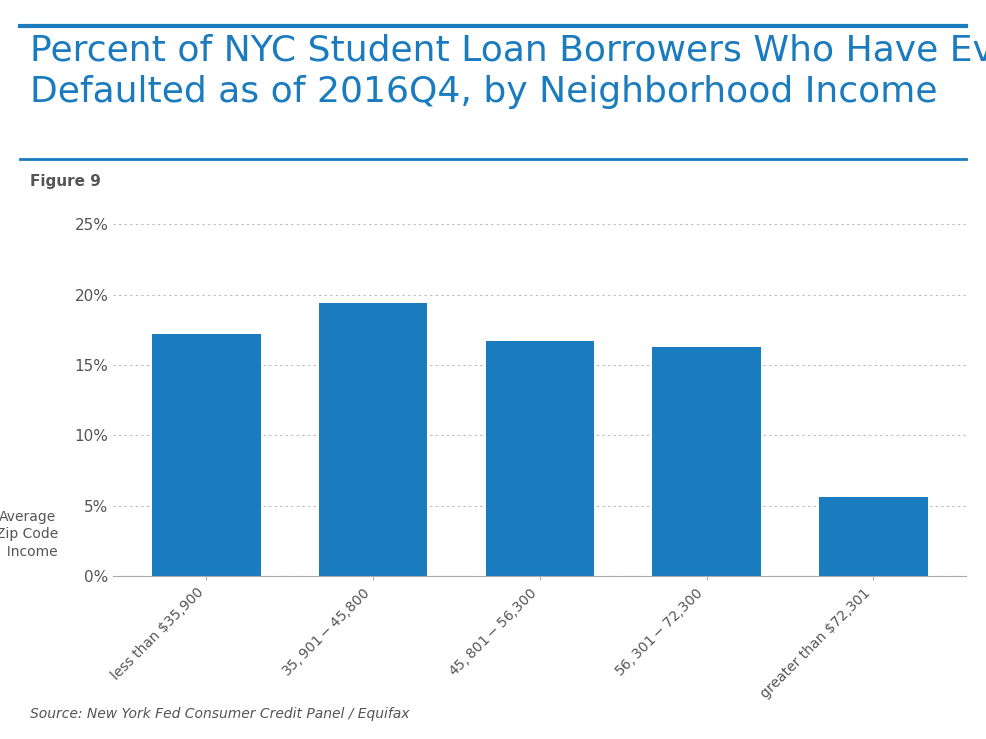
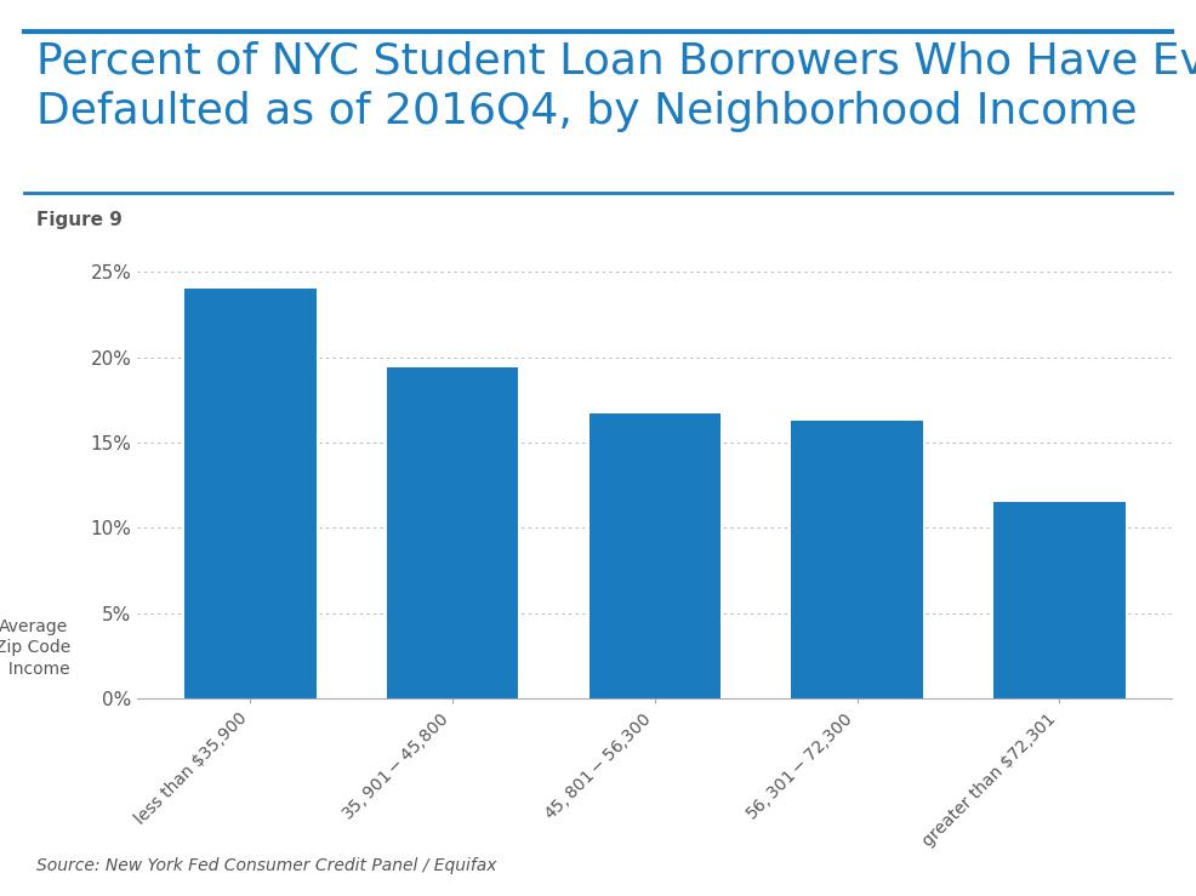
less than $35,900: 17.2% -> 24.0%
greater than $72,301: 5.6% -> 11.5%
